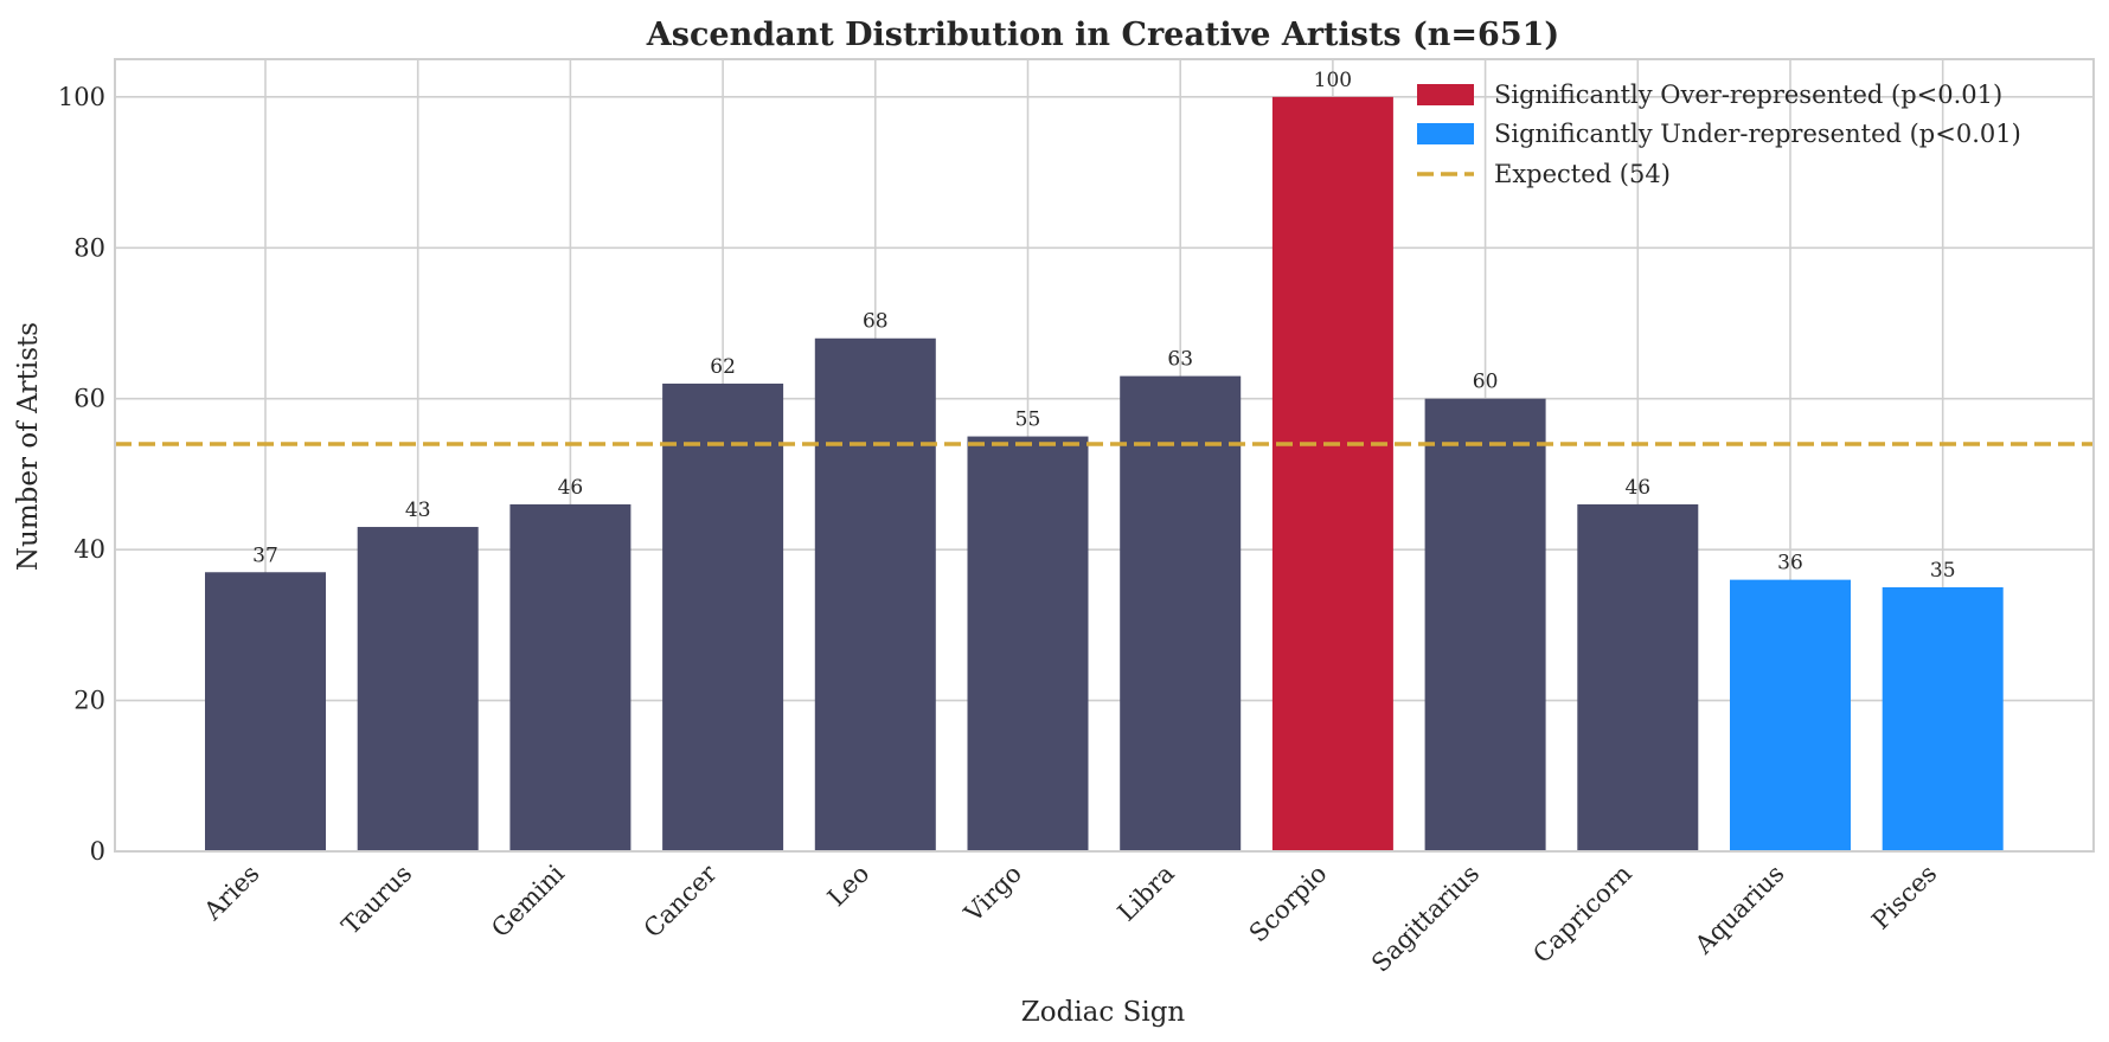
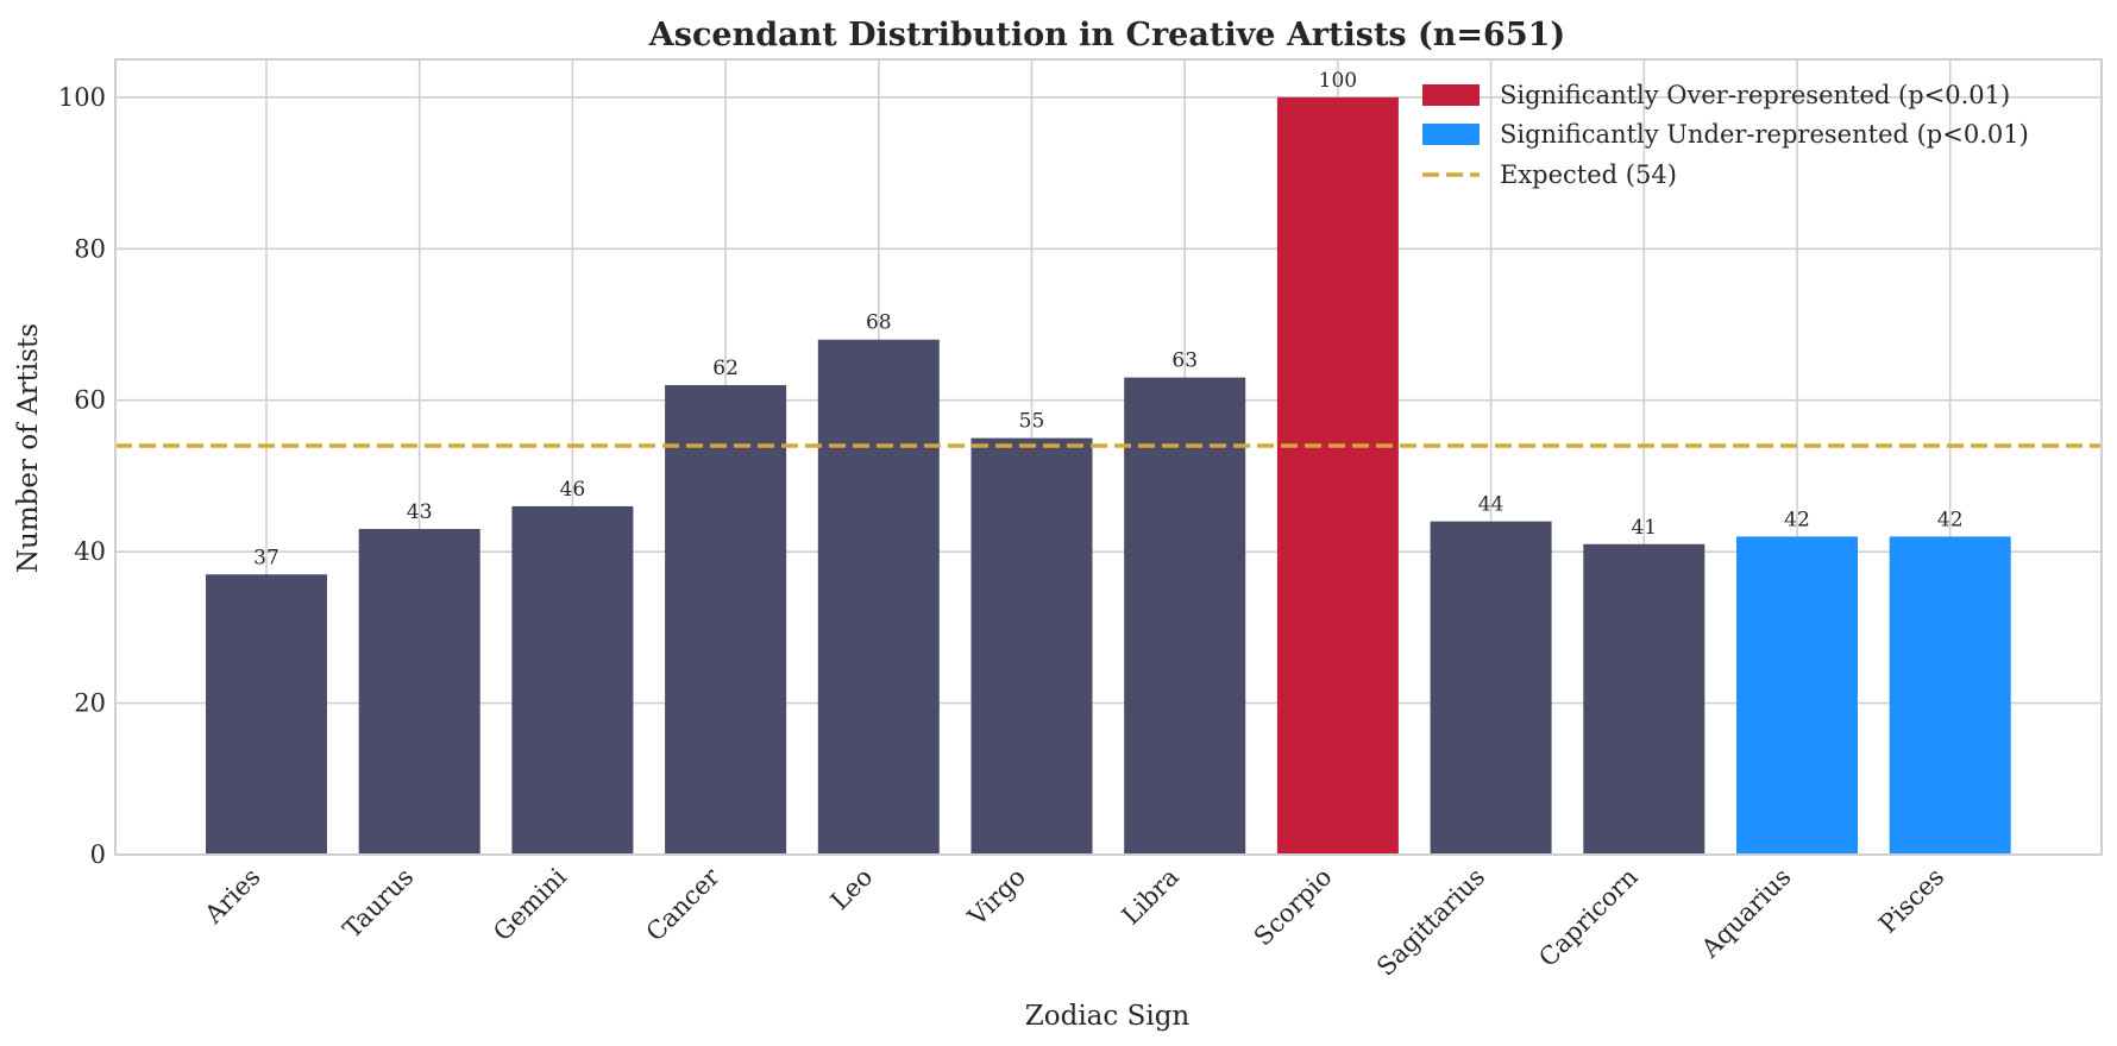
Sagittarius: 60 -> 44
Capricorn: 46 -> 41
Aquarius: 36 -> 42
Pisces: 35 -> 42
